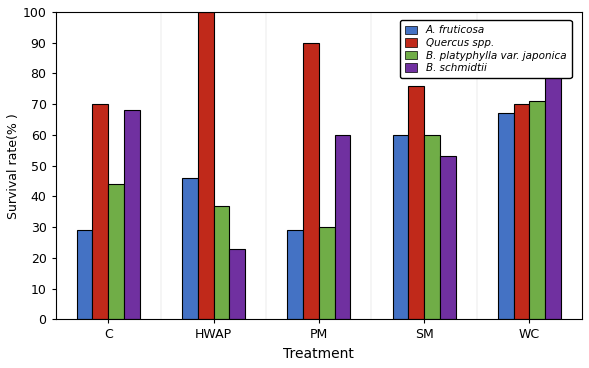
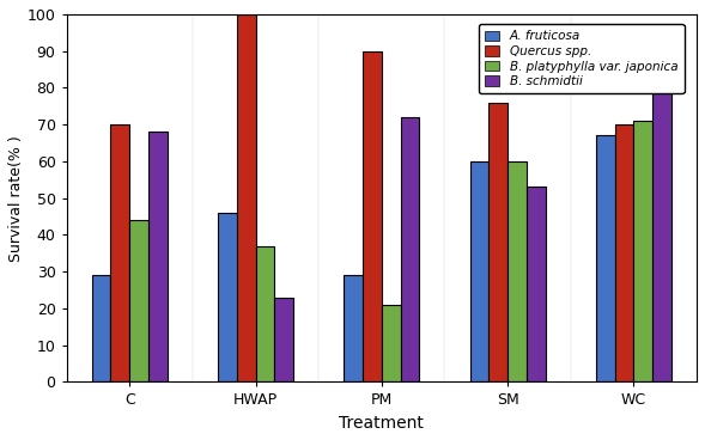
B. platyphylla var. japonica/PM: 30 -> 21
B. schmidtii/PM: 60 -> 72
